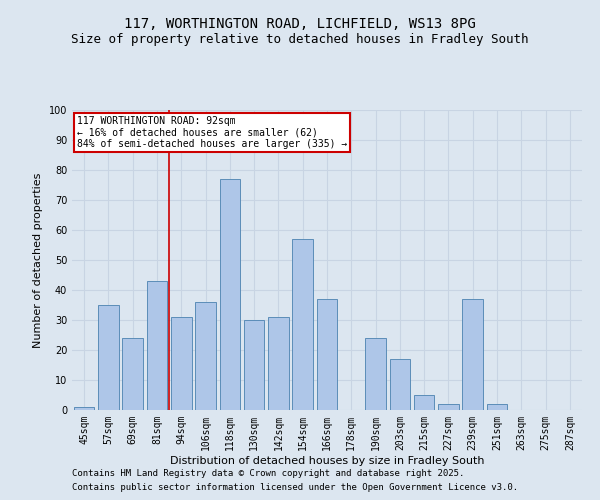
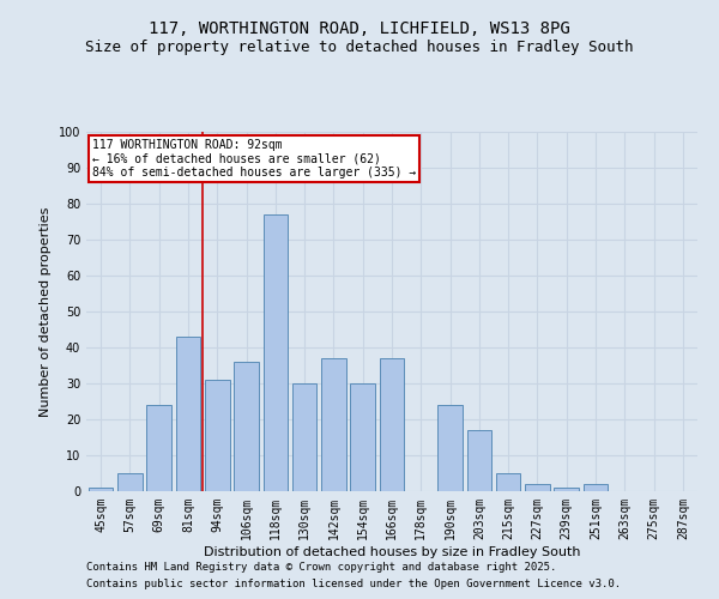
57sqm: 35 -> 5
142sqm: 31 -> 37
154sqm: 57 -> 30
239sqm: 37 -> 1
